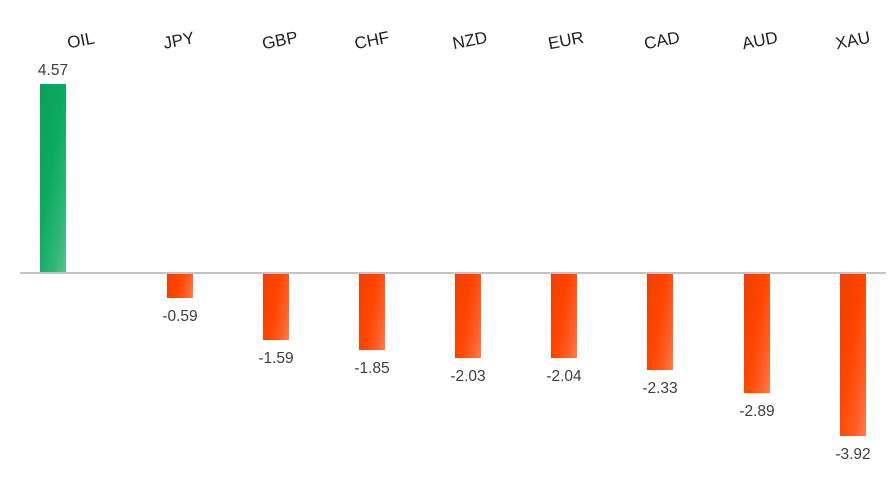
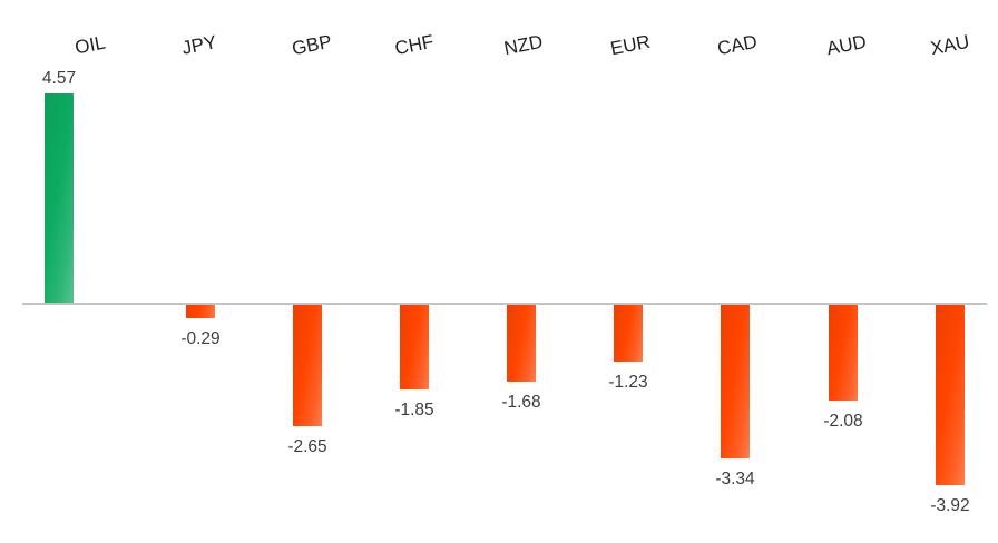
JPY: -0.59 -> -0.29
GBP: -1.59 -> -2.65
NZD: -2.03 -> -1.68
EUR: -2.04 -> -1.23
CAD: -2.33 -> -3.34
AUD: -2.89 -> -2.08
